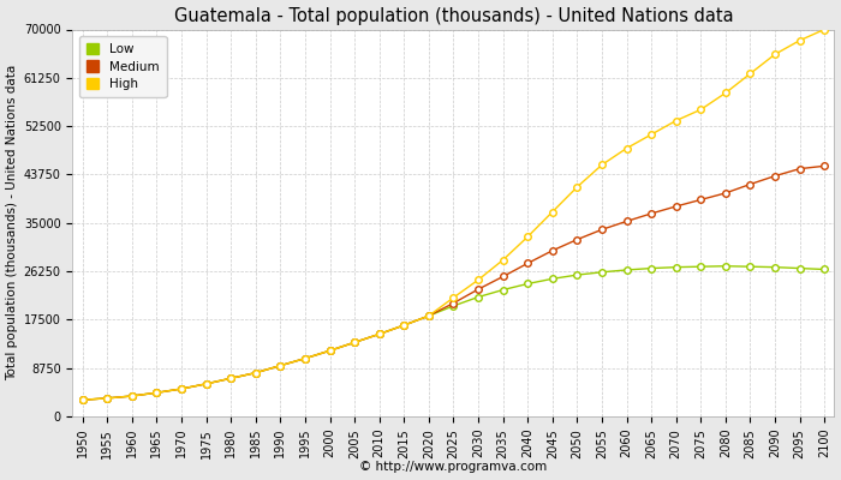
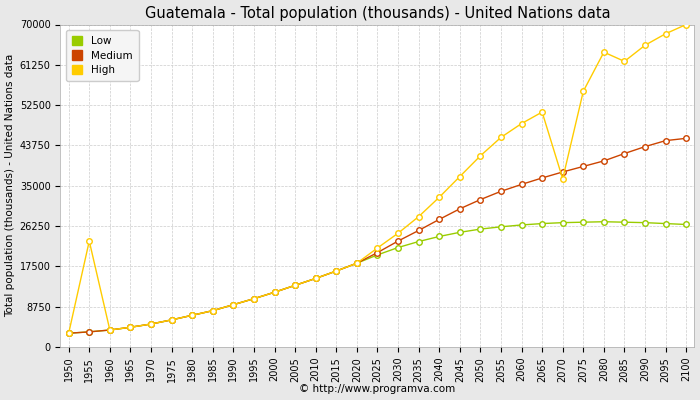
High/1955: 3300 -> 23000
High/2070: 53500 -> 36500
High/2080: 58500 -> 64000
